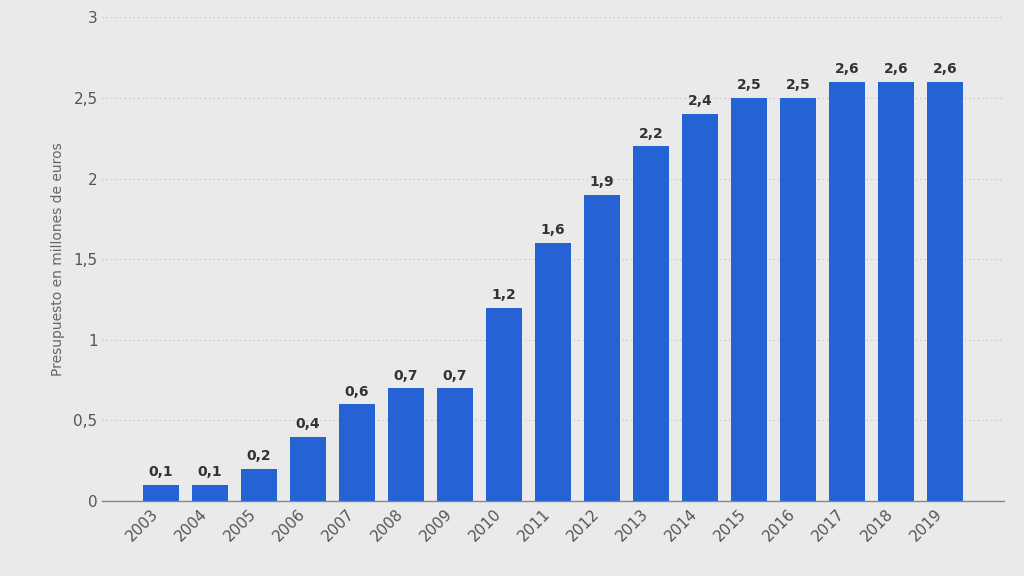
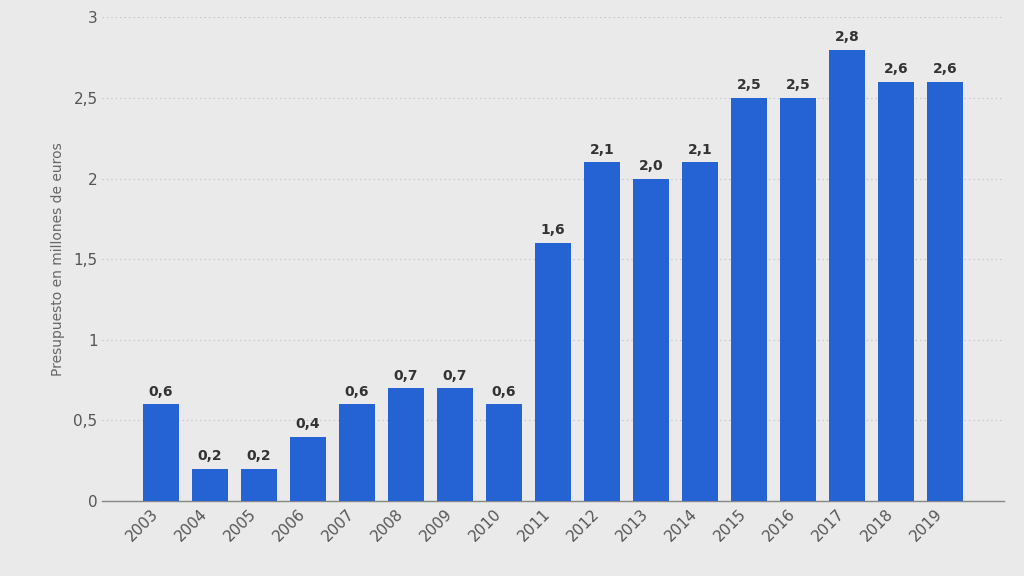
2003: 0,1 -> 0,6
2004: 0,1 -> 0,2
2010: 1,2 -> 0,6
2012: 1,9 -> 2,1
2013: 2,2 -> 2,0
2014: 2,4 -> 2,1
2017: 2,6 -> 2,8
